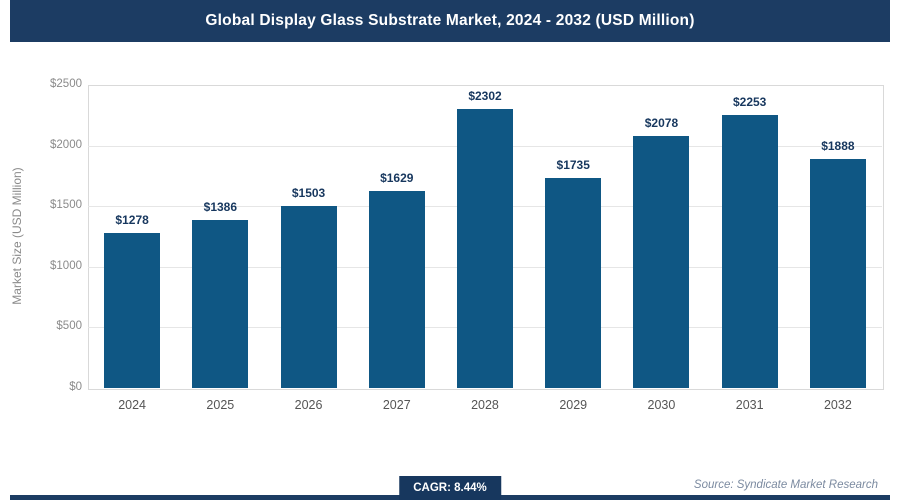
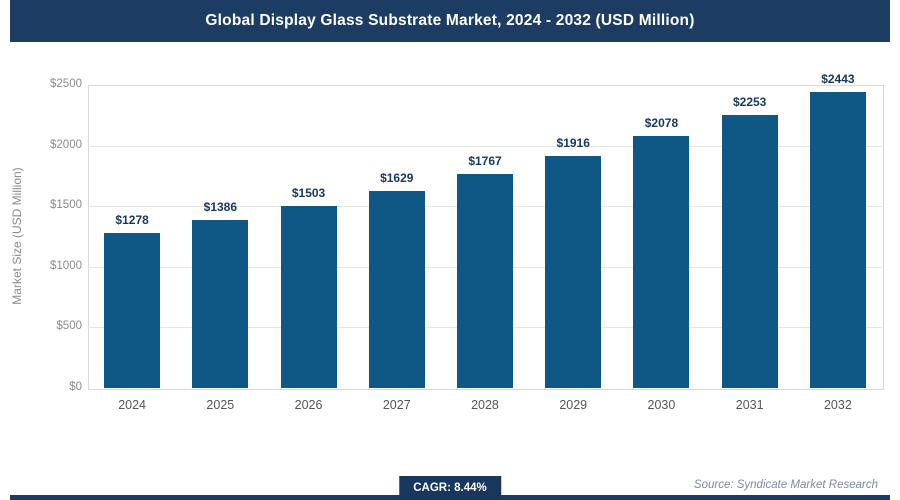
2028: $2302 -> $1767
2029: $1735 -> $1916
2032: $1888 -> $2443
